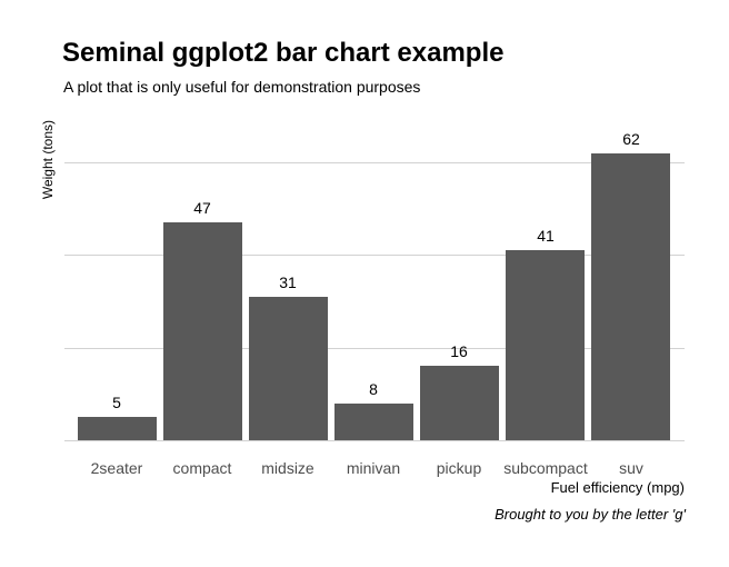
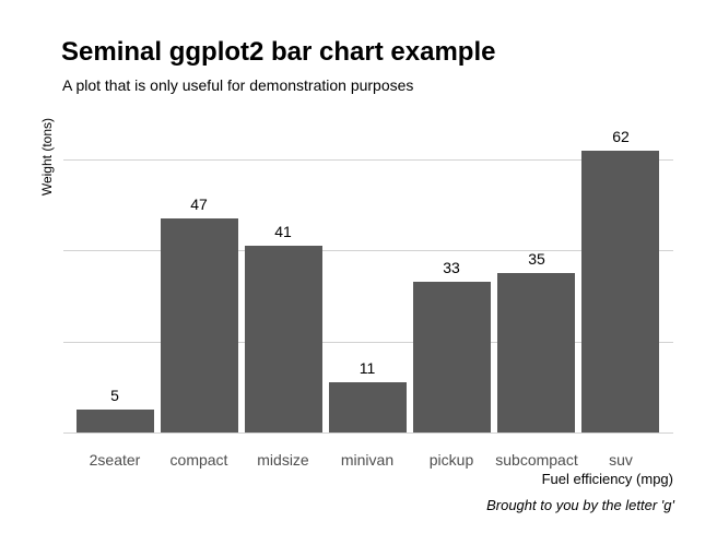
midsize: 31 -> 41
minivan: 8 -> 11
pickup: 16 -> 33
subcompact: 41 -> 35
